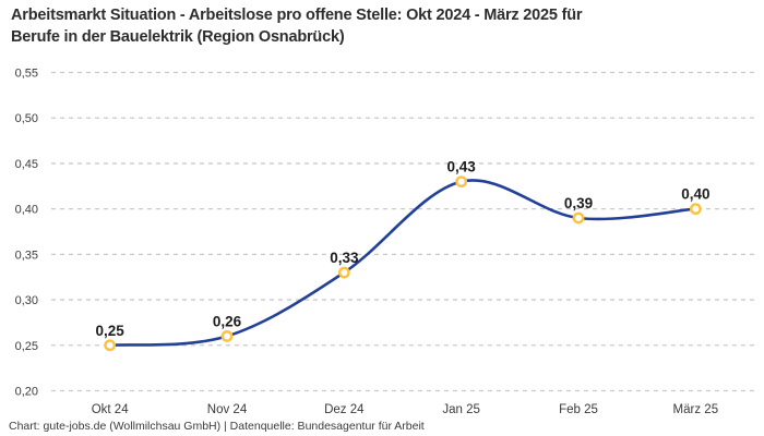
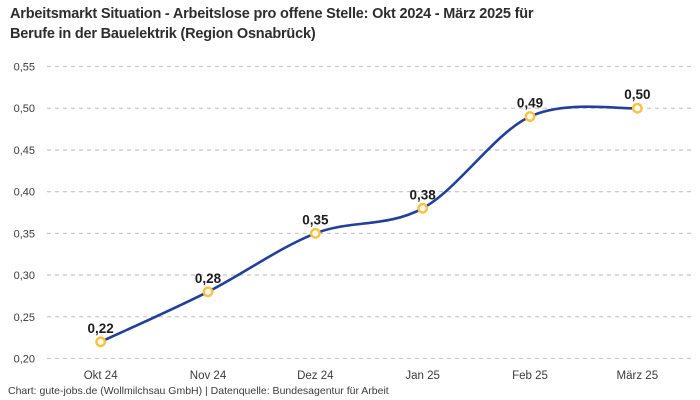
Okt 24: 0,25 -> 0,22
Nov 24: 0,26 -> 0,28
Dez 24: 0,33 -> 0,35
Jan 25: 0,43 -> 0,38
Feb 25: 0,39 -> 0,49
März 25: 0,40 -> 0,50
